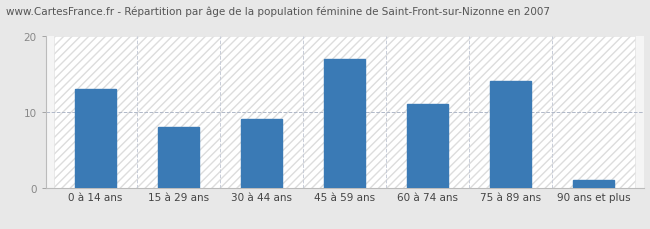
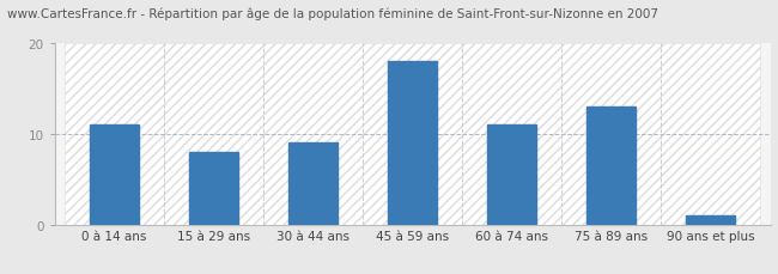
0 à 14 ans: 13 -> 11
45 à 59 ans: 17 -> 18
75 à 89 ans: 14 -> 13
